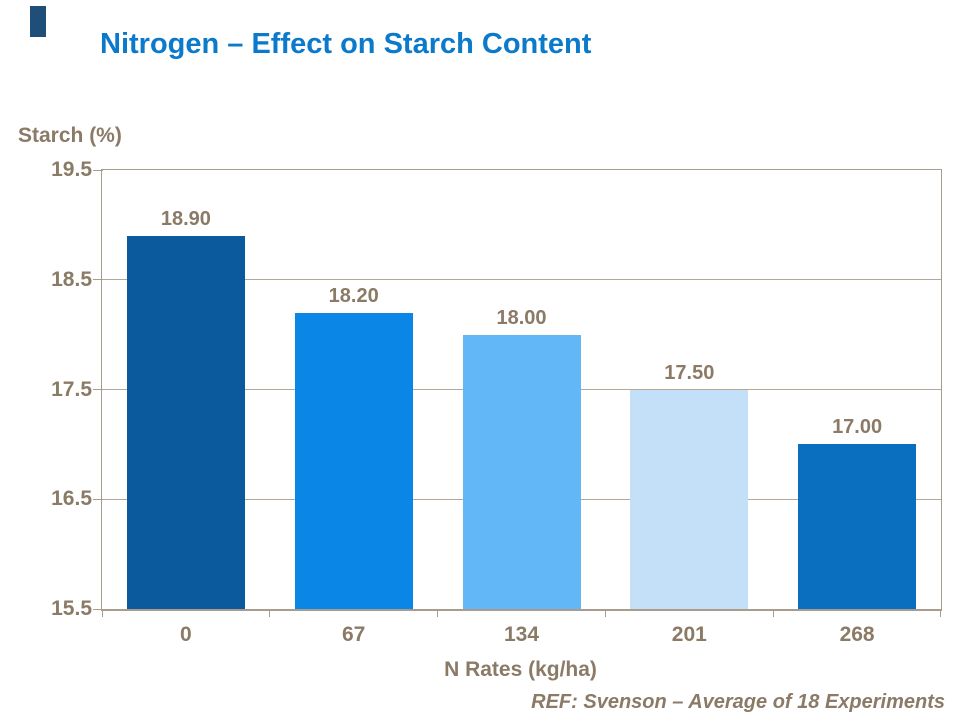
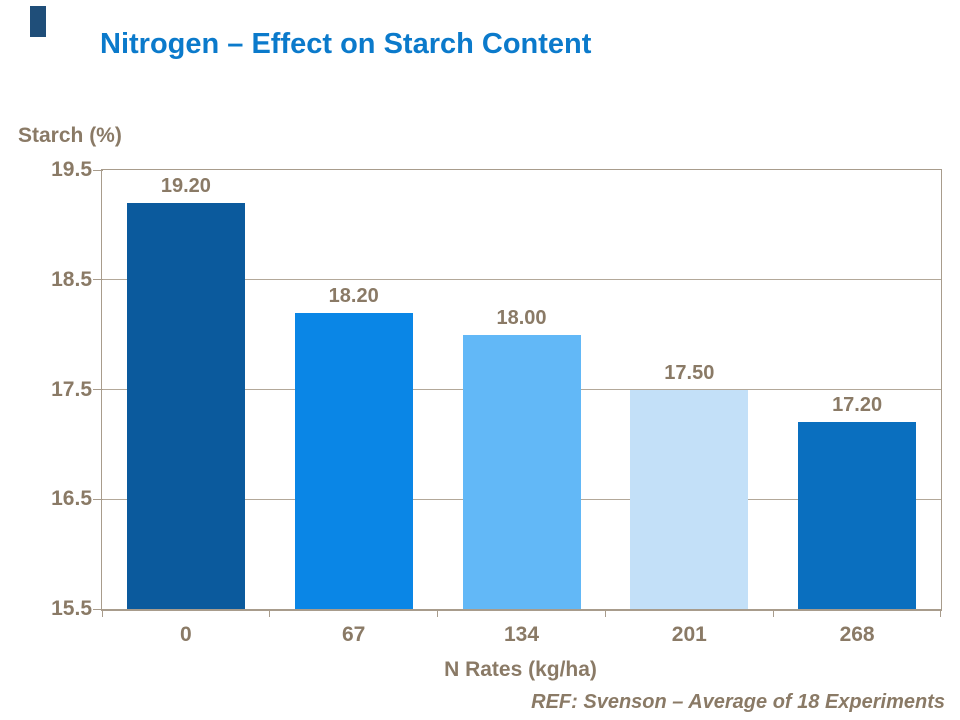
0: 18.90 -> 19.20
268: 17.00 -> 17.20
